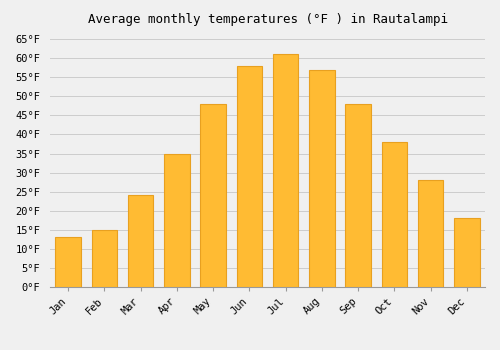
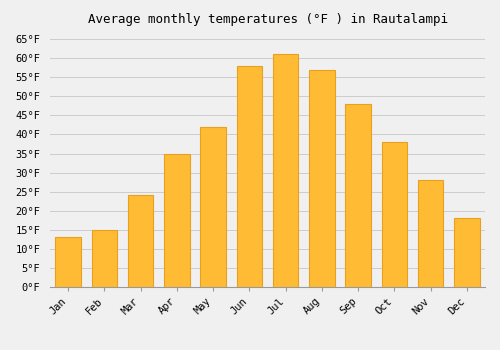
May: 48°F -> 42°F
